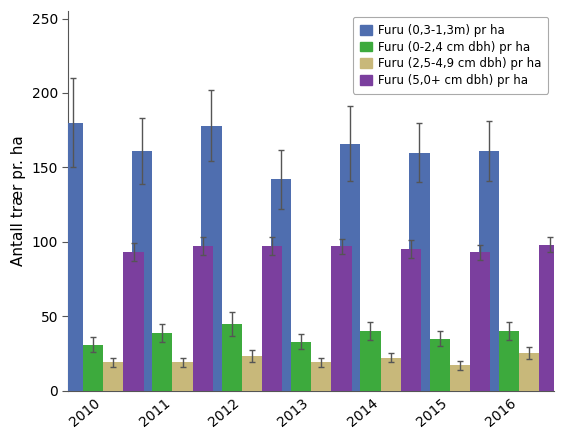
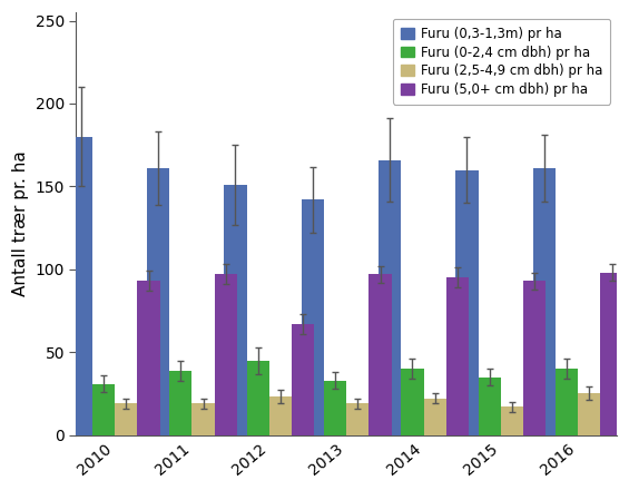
Furu (0,3-1,3m) pr ha/2012: 178 -> 151
Furu (5,0+ cm dbh) pr ha/2012: 97 -> 67
